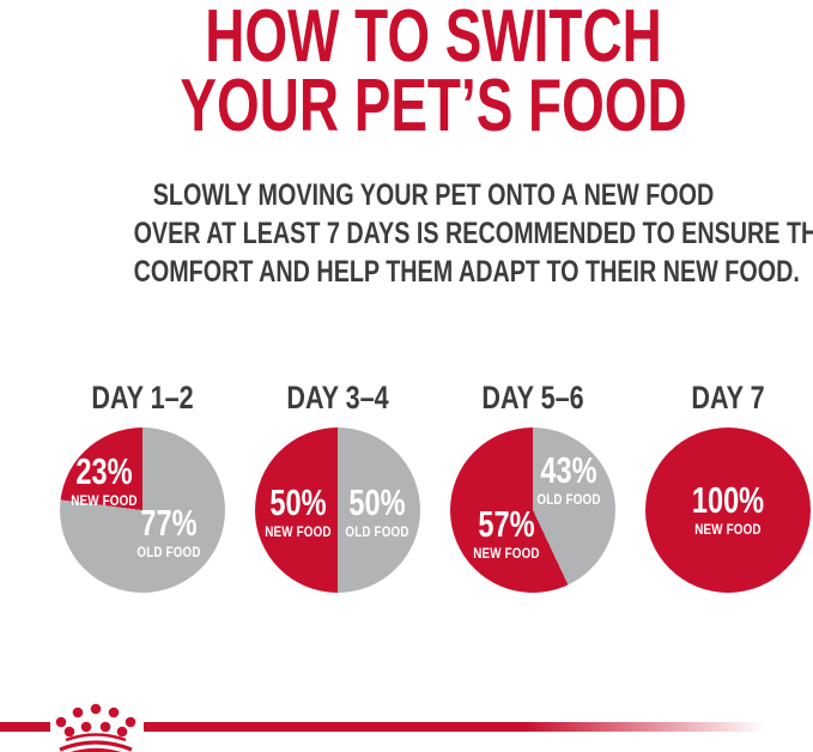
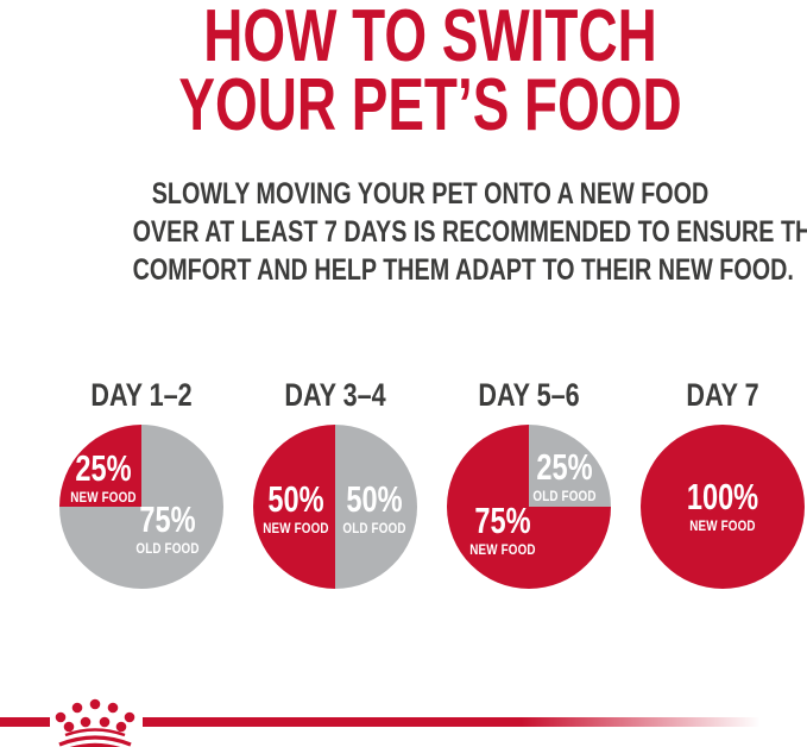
DAY 1–2/OLD FOOD: 77% -> 75%
DAY 1–2/NEW FOOD: 23% -> 25%
DAY 5–6/OLD FOOD: 43% -> 25%
DAY 5–6/NEW FOOD: 57% -> 75%
